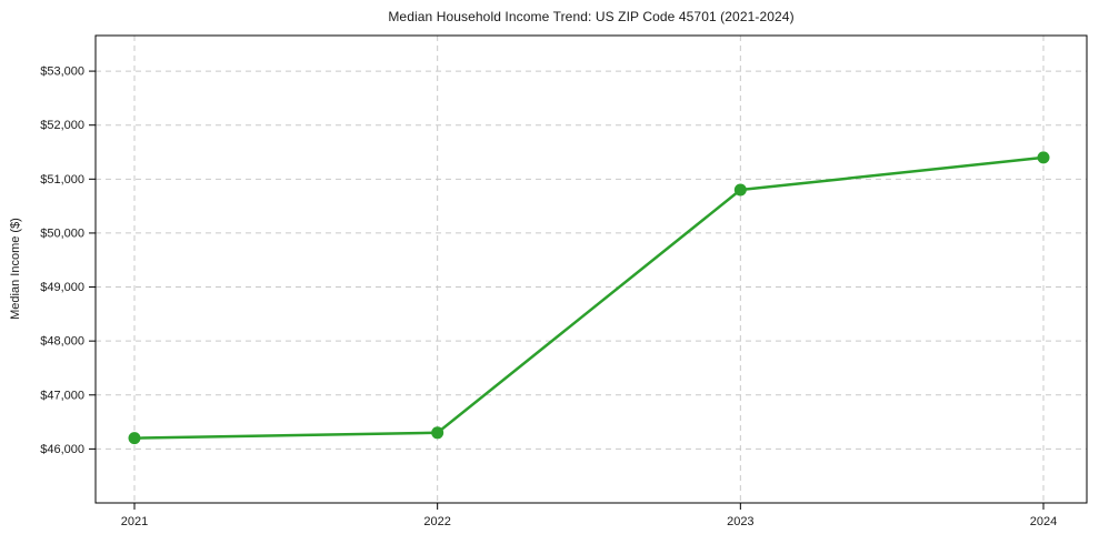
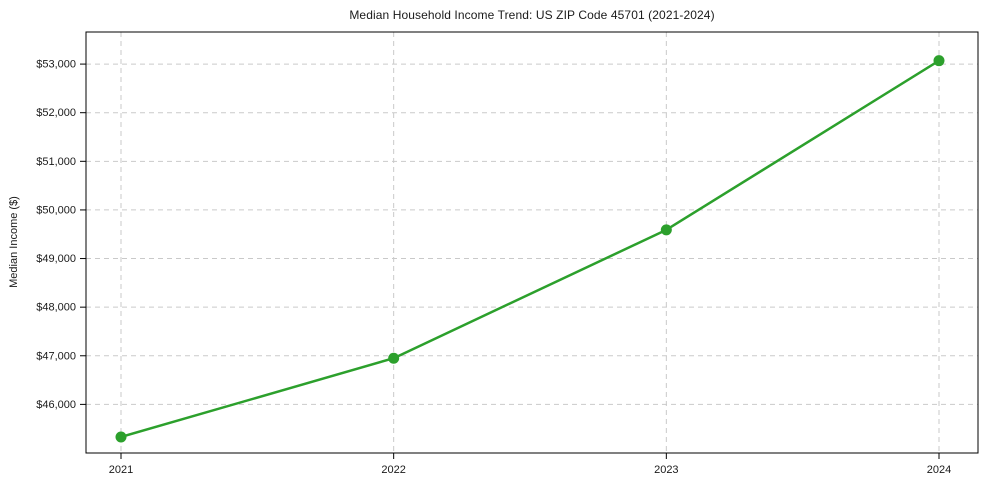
2021: $46200 -> $45300
2022: $46300 -> $47000
2023: $50800 -> $49600
2024: $51400 -> $53100
